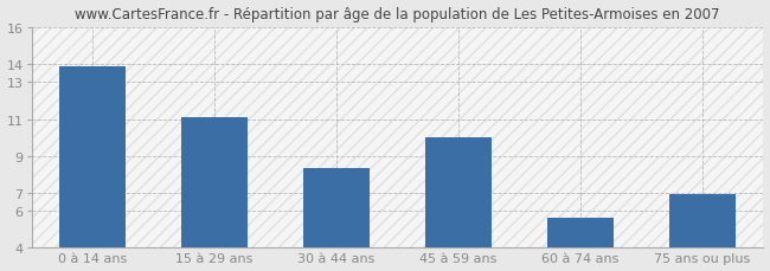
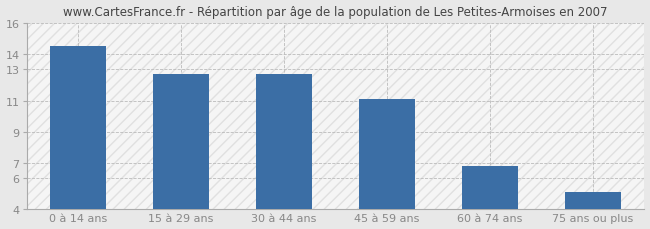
0 à 14 ans: 13.9 -> 14.5
15 à 29 ans: 11.1 -> 12.7
30 à 44 ans: 8.3 -> 12.7
45 à 59 ans: 10.0 -> 11.1
60 à 74 ans: 5.6 -> 6.8
75 ans ou plus: 6.9 -> 5.1
